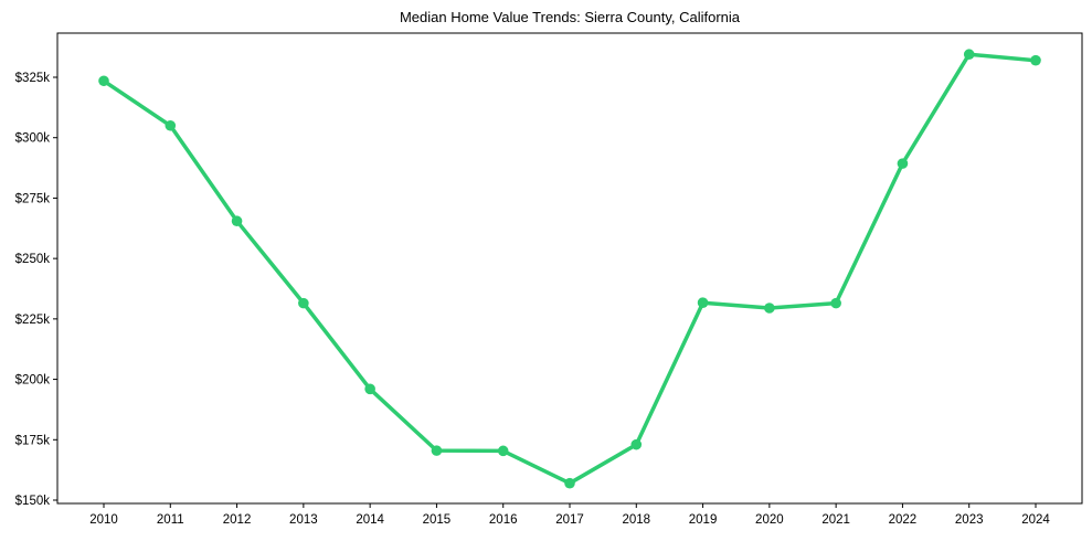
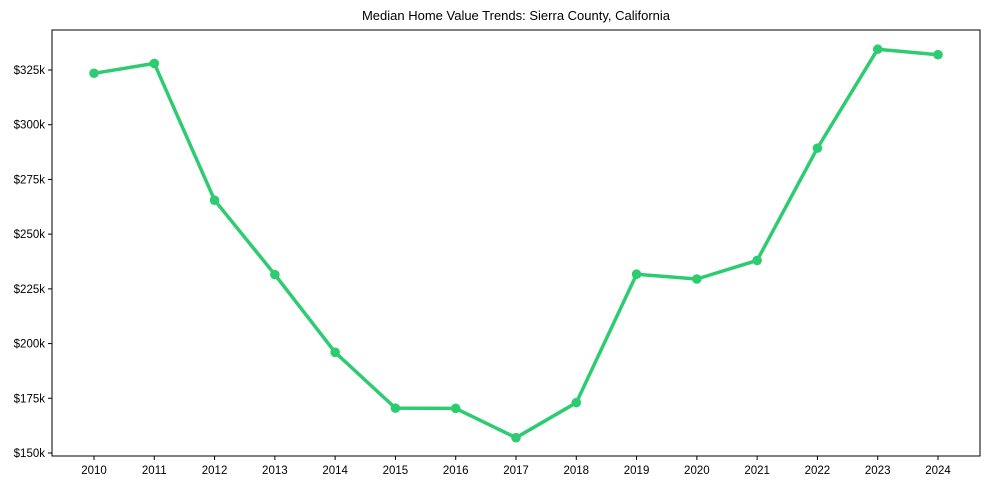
2011: $305k -> $328k
2021: $232k -> $238k
